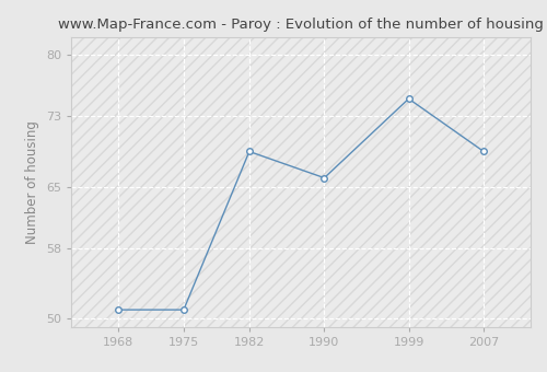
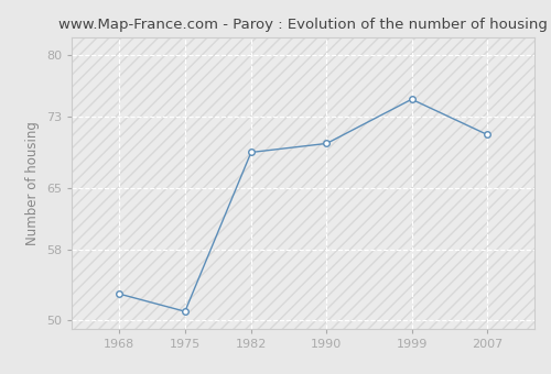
1968: 51 -> 53
1990: 66 -> 70
2007: 69 -> 71
